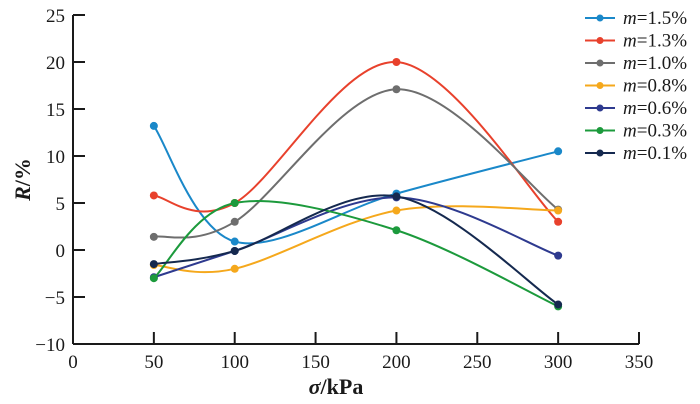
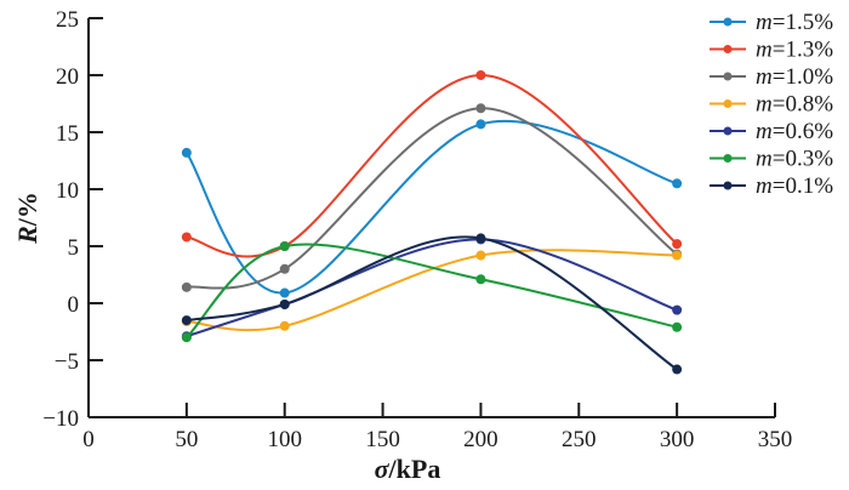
m=1.5%/200: 6 -> 16
m=1.3%/300: 3 -> 5
m=0.3%/300: -6 -> -2
